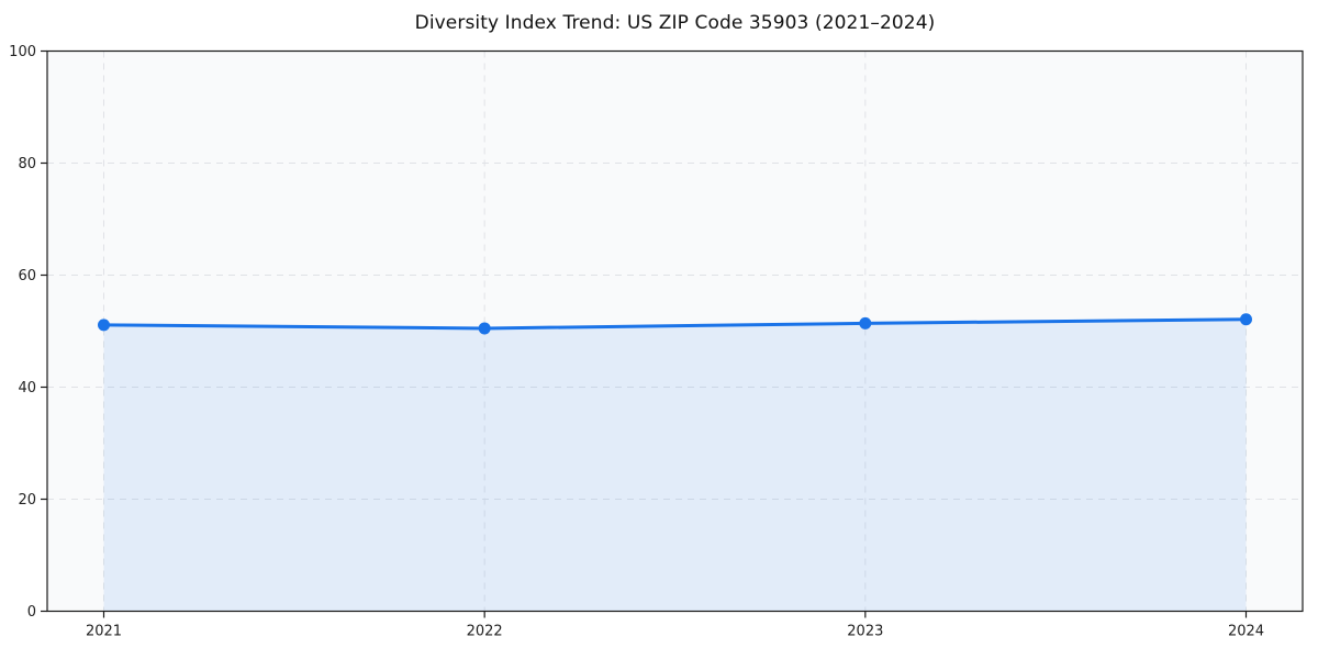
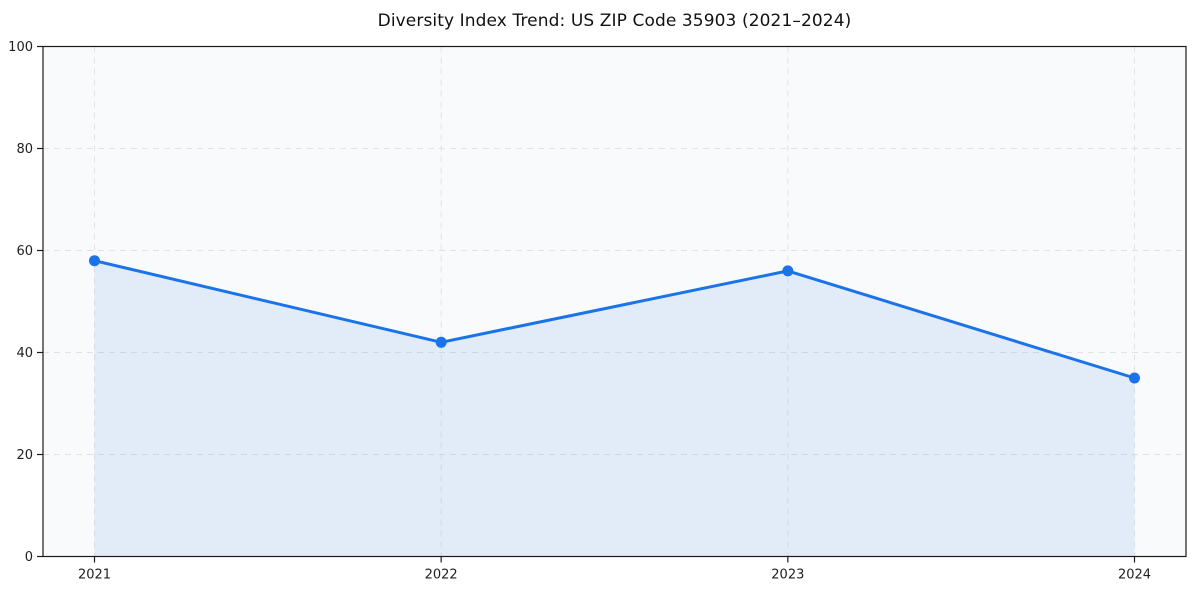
2021: 51 -> 58
2022: 50 -> 42
2023: 51 -> 56
2024: 52 -> 35
